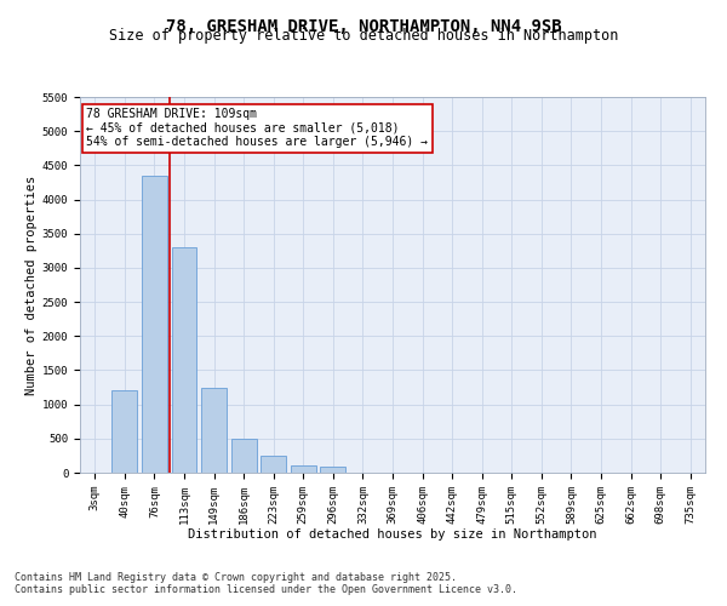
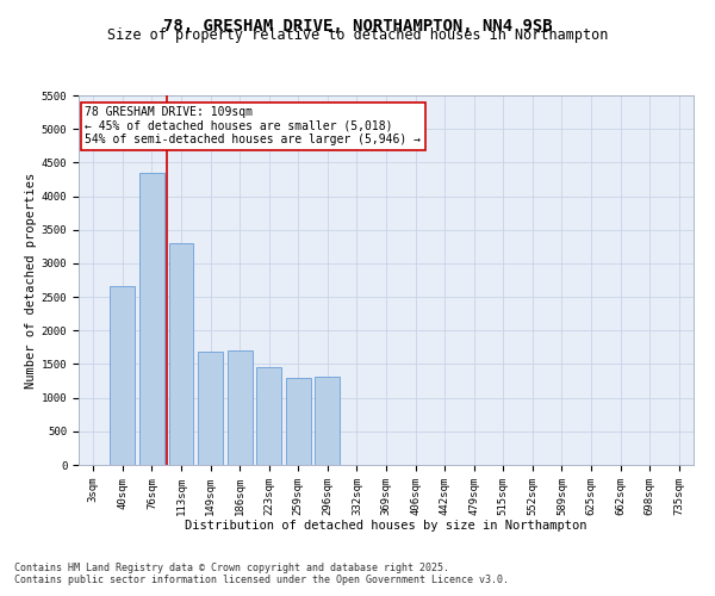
40sqm: 1200 -> 2660
149sqm: 1250 -> 1680
186sqm: 500 -> 1700
223sqm: 250 -> 1460
259sqm: 100 -> 1300
296sqm: 90 -> 1320
